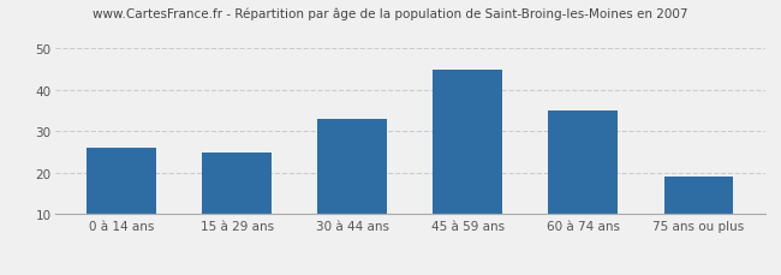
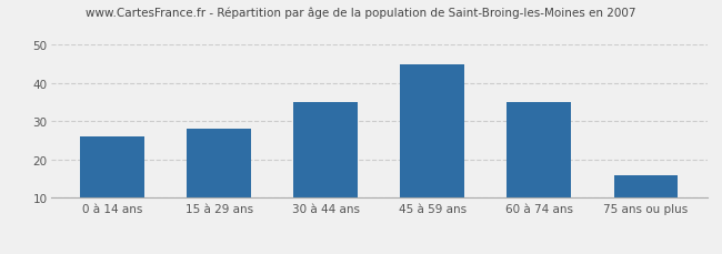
15 à 29 ans: 25 -> 28
30 à 44 ans: 33 -> 35
75 ans ou plus: 19 -> 16
